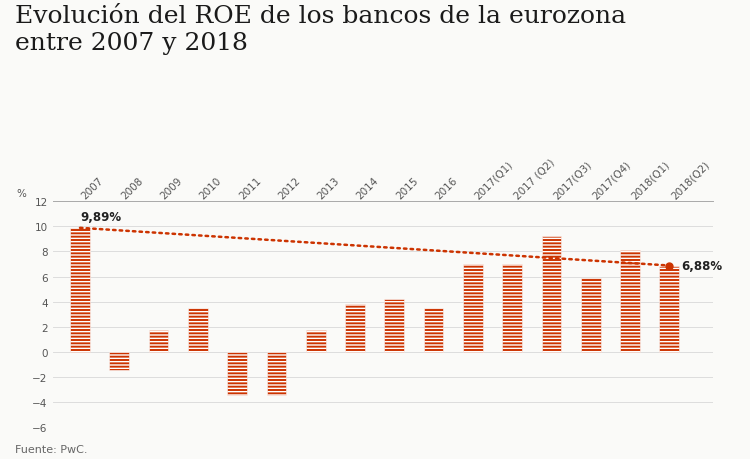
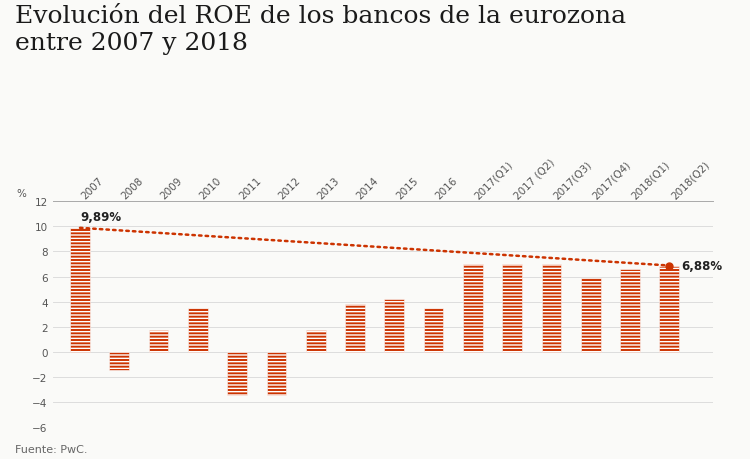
2017(Q3): 9.2 -> 7.0
2018(Q1): 8.1 -> 6.6
